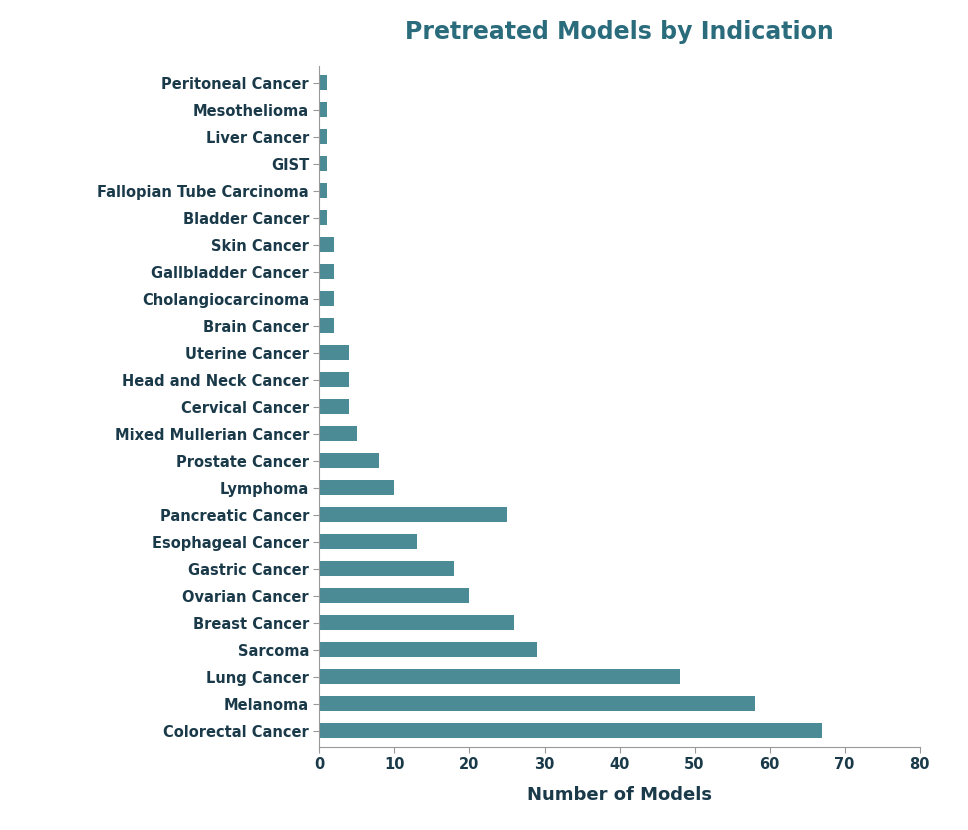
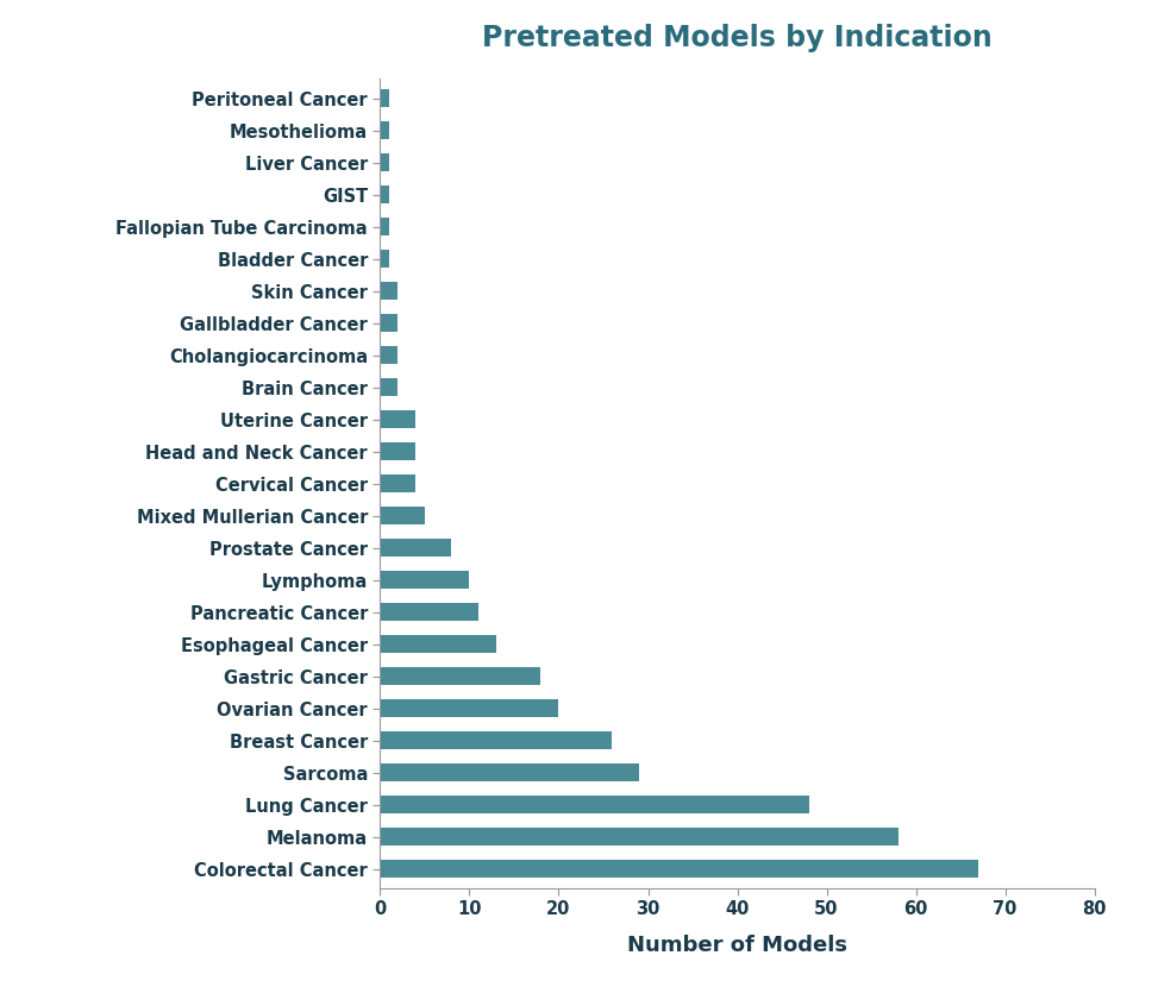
Pancreatic Cancer: 25 -> 11
